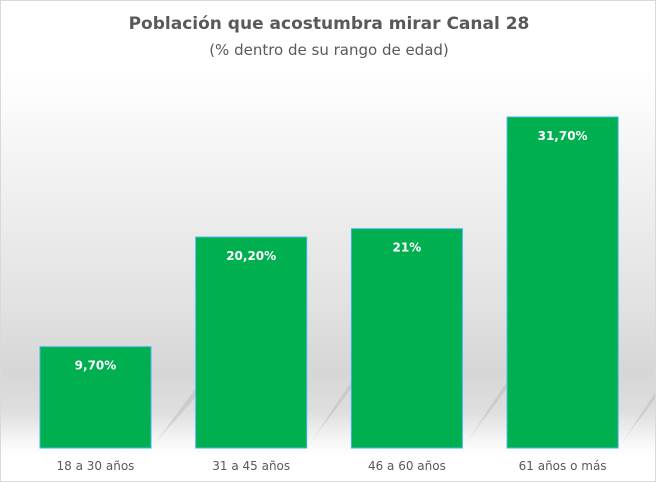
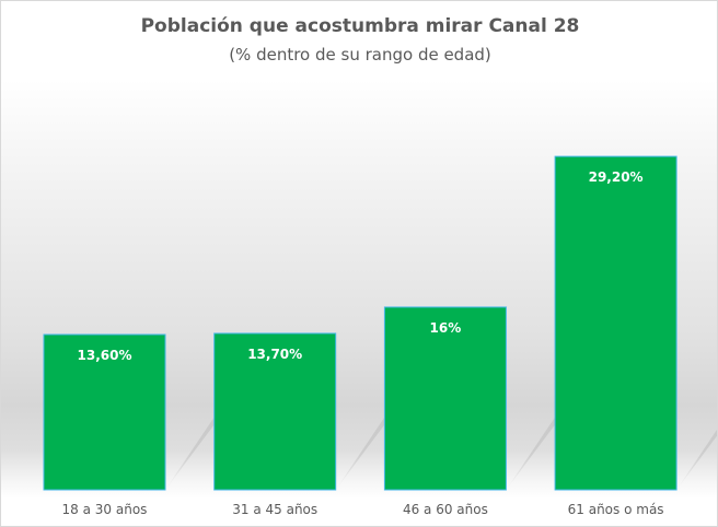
18 a 30 años: 9,70% -> 13,60%
31 a 45 años: 20,20% -> 13,70%
46 a 60 años: 21% -> 16%
61 años o más: 31,70% -> 29,20%
